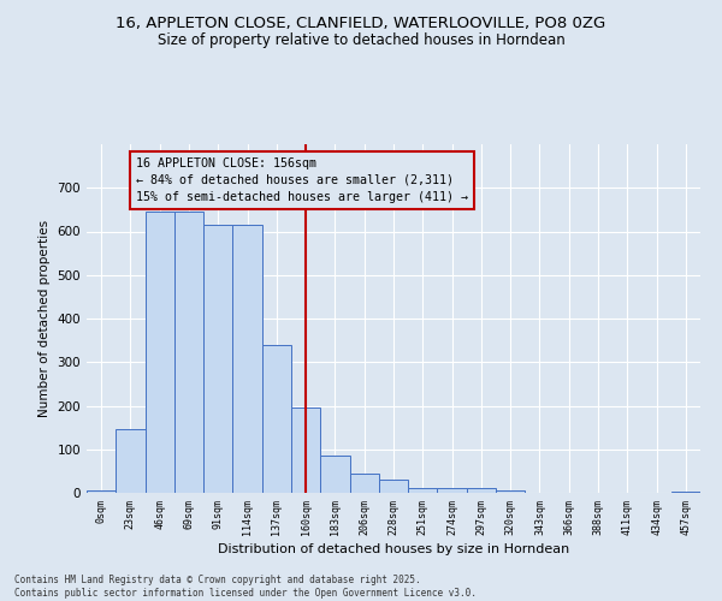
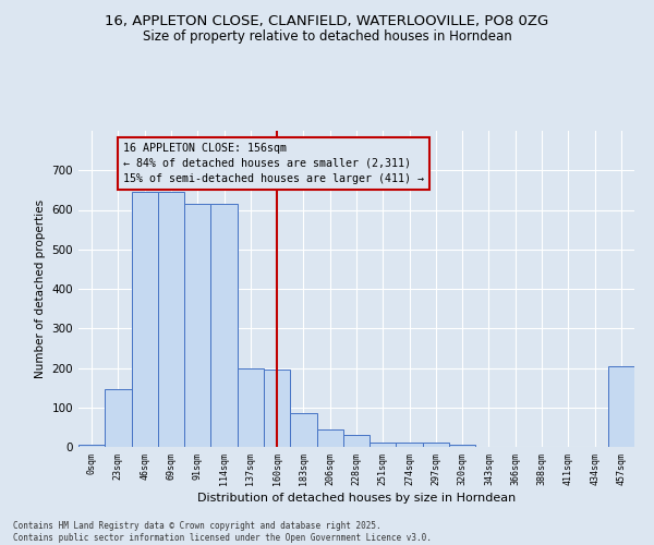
137sqm: 340 -> 200
457sqm: 3 -> 205
